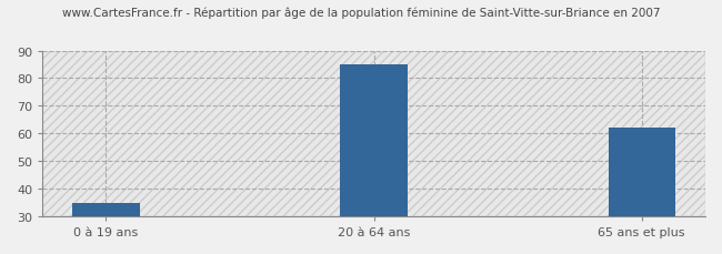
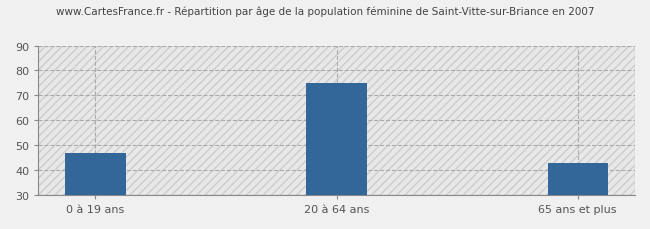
0 à 19 ans: 35 -> 47
20 à 64 ans: 85 -> 75
65 ans et plus: 62 -> 43
